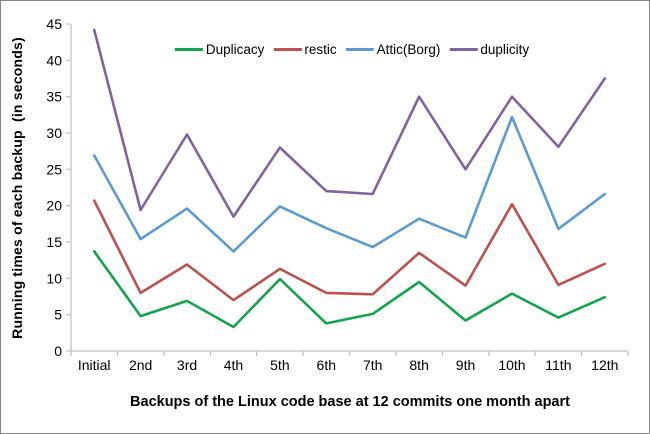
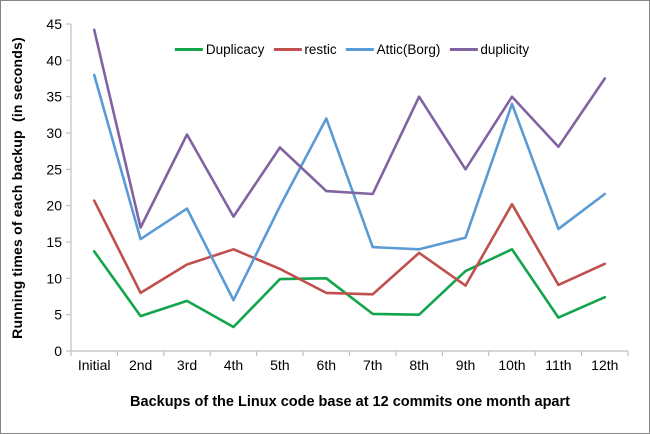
Attic(Borg)/Initial: 27 -> 38
duplicity/2nd: 19 -> 17
restic/4th: 7 -> 14
Attic(Borg)/4th: 14 -> 7
Duplicacy/6th: 4 -> 10
Attic(Borg)/6th: 17 -> 32
Duplicacy/8th: 10 -> 5
Attic(Borg)/8th: 18 -> 14
Duplicacy/9th: 4 -> 11
Duplicacy/10th: 8 -> 14
Attic(Borg)/10th: 32 -> 34
